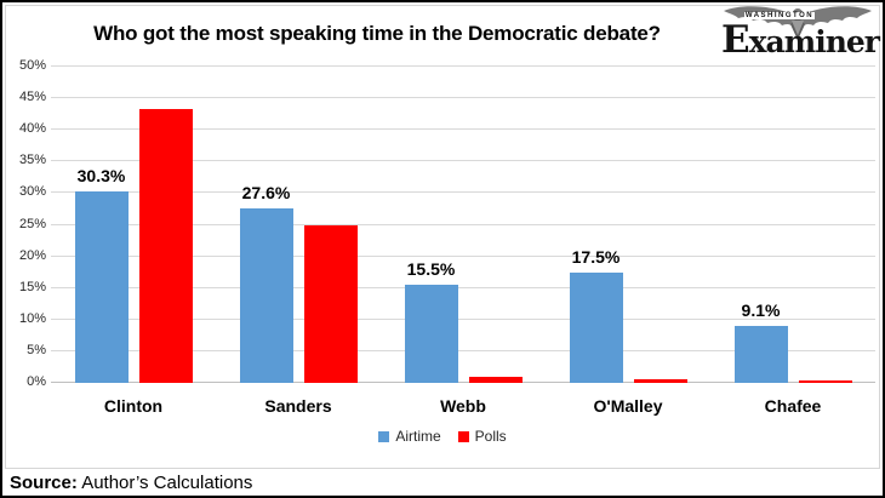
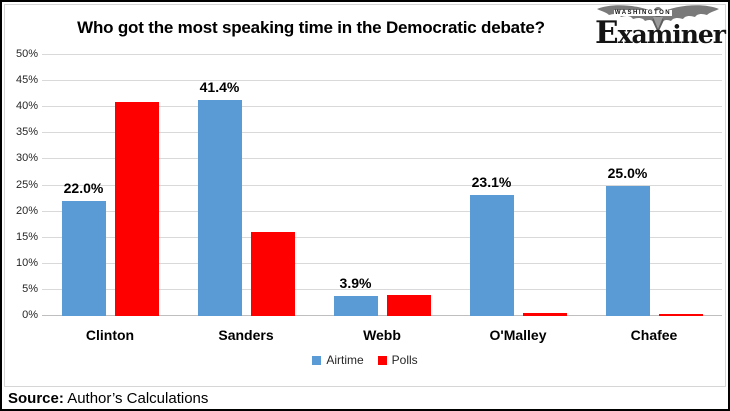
Airtime/Clinton: 30.3% -> 22.0%
Polls/Clinton: 43% -> 41%
Airtime/Sanders: 27.6% -> 41.4%
Polls/Sanders: 25% -> 16%
Airtime/Webb: 15.5% -> 3.9%
Polls/Webb: 1% -> 4%
Airtime/O'Malley: 17.5% -> 23.1%
Airtime/Chafee: 9.1% -> 25.0%
